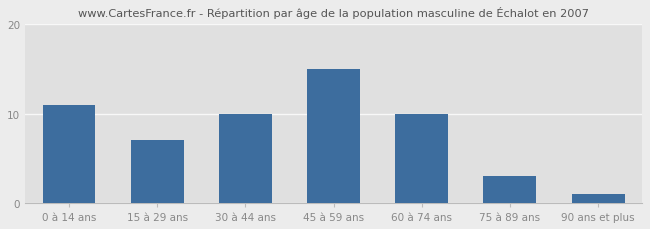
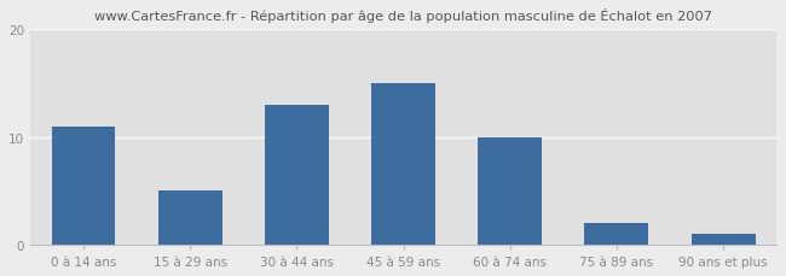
15 à 29 ans: 7 -> 5
30 à 44 ans: 10 -> 13
75 à 89 ans: 3 -> 2
